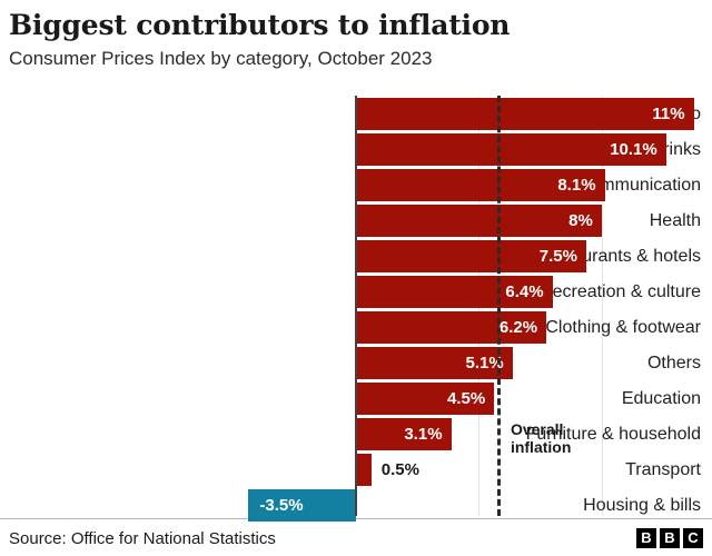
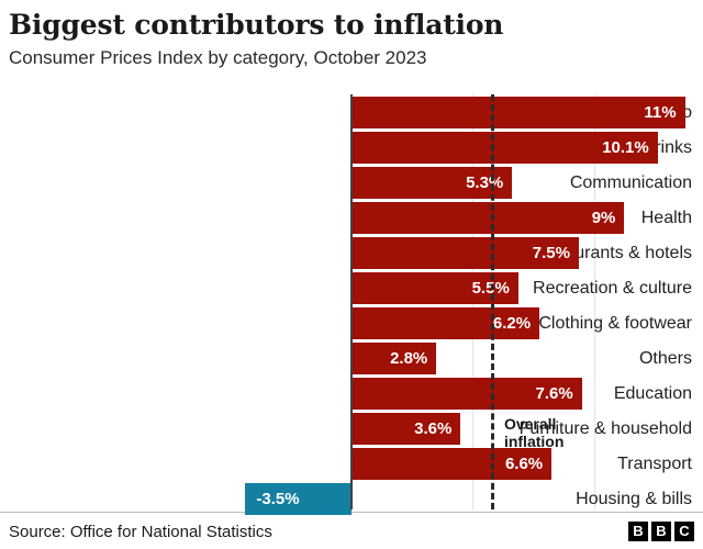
Communication: 8.1% -> 5.3%
Health: 8% -> 9%
Recreation & culture: 6.4% -> 5.5%
Others: 5.1% -> 2.8%
Education: 4.5% -> 7.6%
Furniture & household: 3.1% -> 3.6%
Transport: 0.5% -> 6.6%
